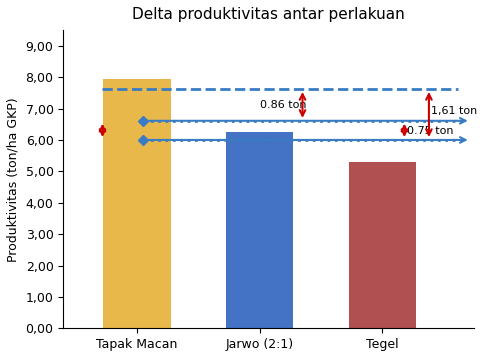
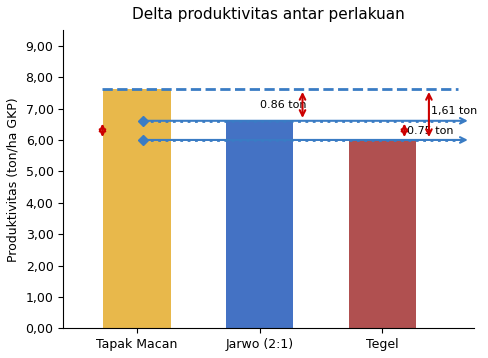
Tapak Macan: 7,95 -> 7,62
Jarwo (2:1): 6,25 -> 6,61
Tegel: 5,30 -> 6,00
